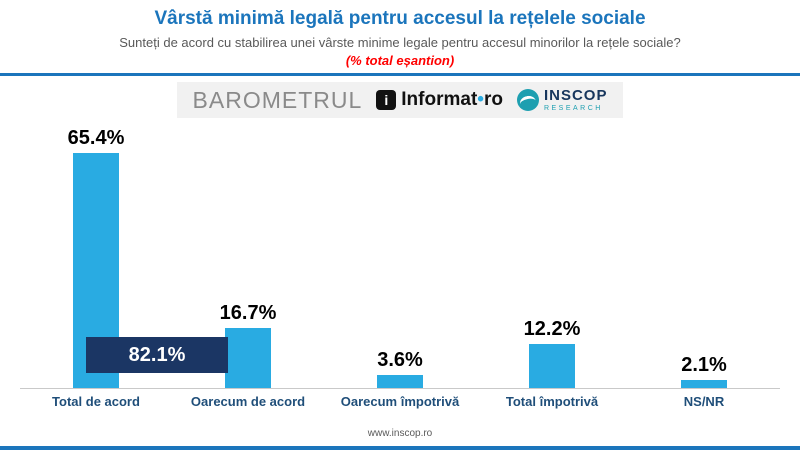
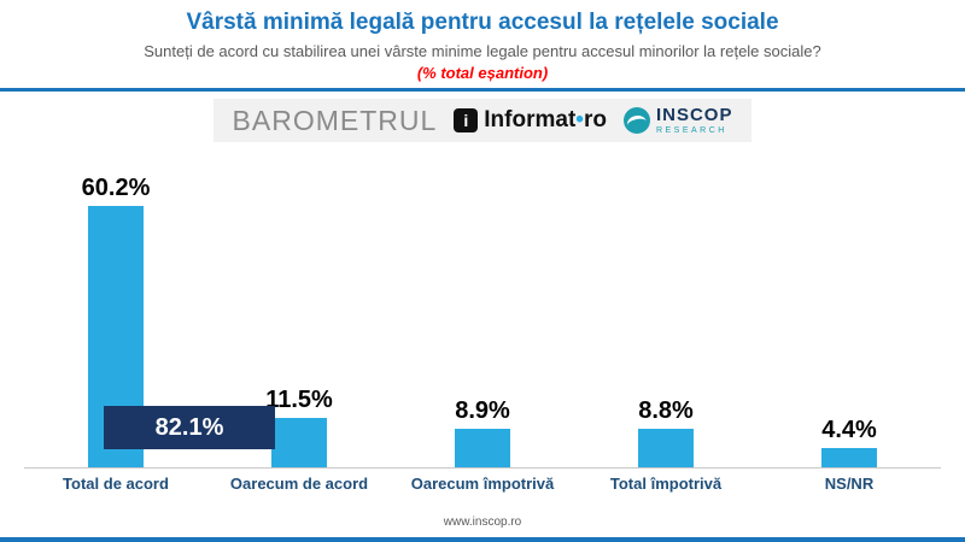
Total de acord: 65.4% -> 60.2%
Oarecum de acord: 16.7% -> 11.5%
Oarecum împotrivă: 3.6% -> 8.9%
Total împotrivă: 12.2% -> 8.8%
NS/NR: 2.1% -> 4.4%
